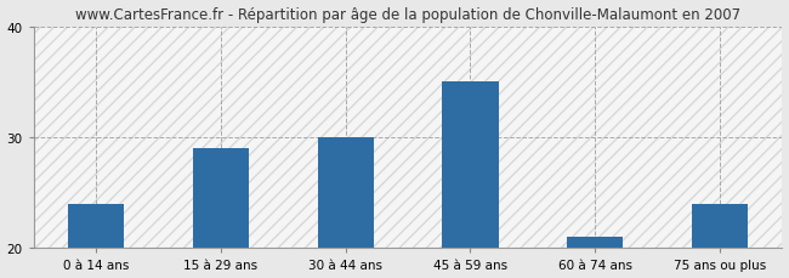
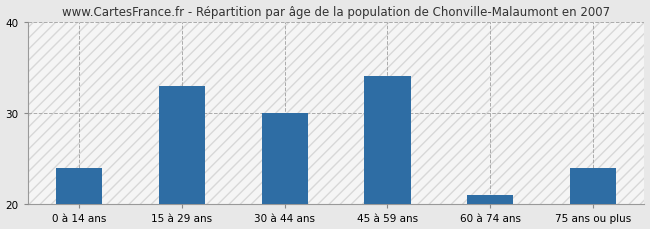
15 à 29 ans: 29 -> 33
45 à 59 ans: 35 -> 34
